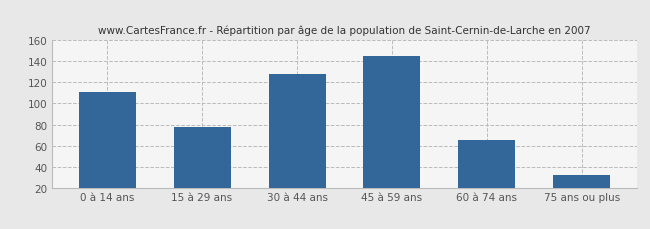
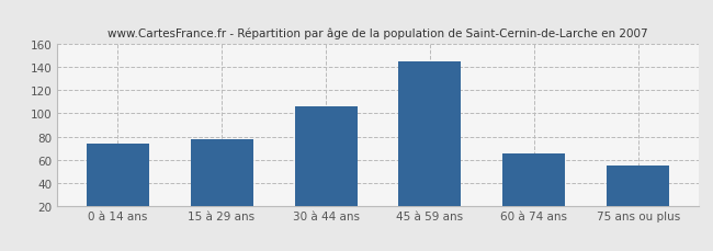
0 à 14 ans: 111 -> 74
30 à 44 ans: 128 -> 106
75 ans ou plus: 32 -> 55
